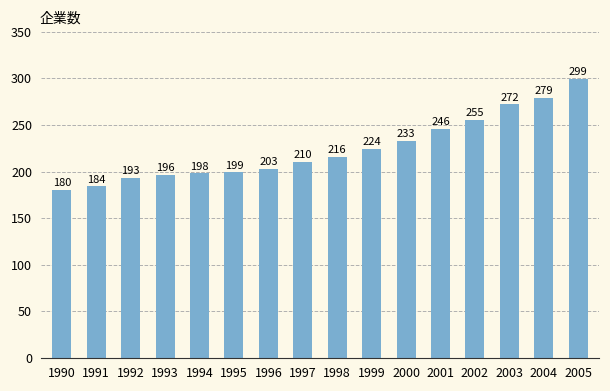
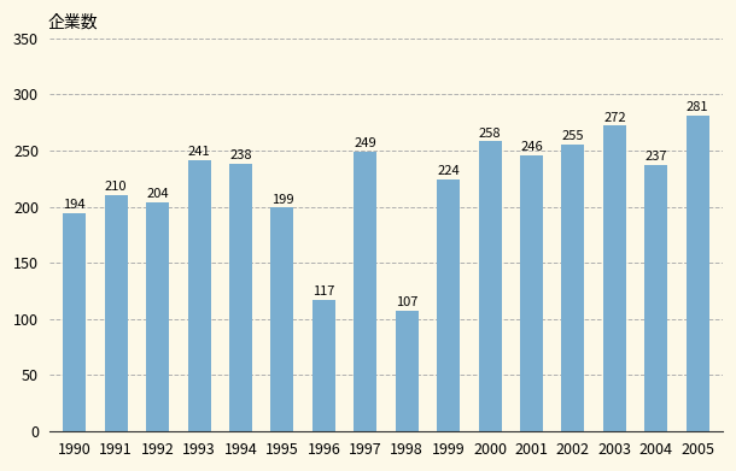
1990: 180 -> 194
1991: 184 -> 210
1992: 193 -> 204
1993: 196 -> 241
1994: 198 -> 238
1996: 203 -> 117
1997: 210 -> 249
1998: 216 -> 107
2000: 233 -> 258
2004: 279 -> 237
2005: 299 -> 281
